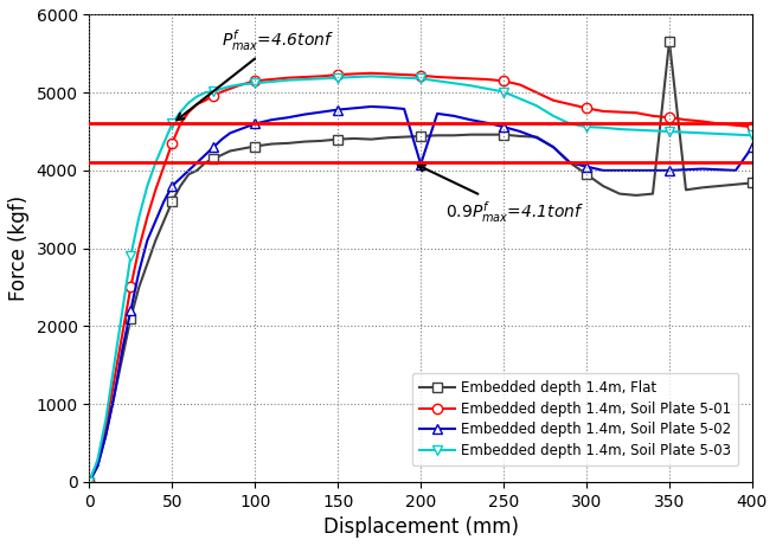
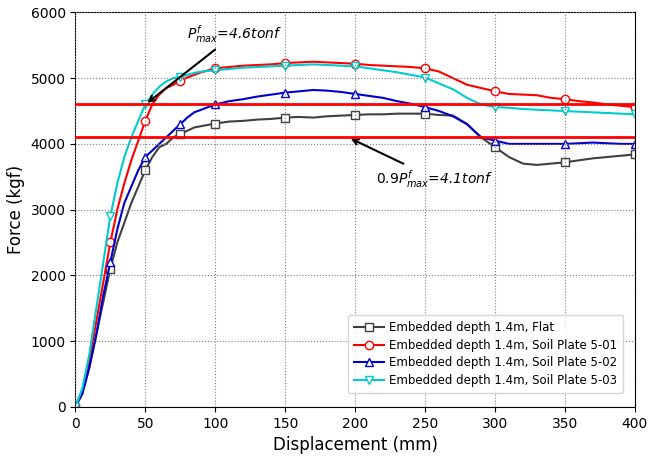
Embedded depth 1.4m, Soil Plate 5-02/200: 4080 -> 4760
Embedded depth 1.4m, Flat/350: 5660 -> 3720
Embedded depth 1.4m, Soil Plate 5-02/400: 4300 -> 4000
